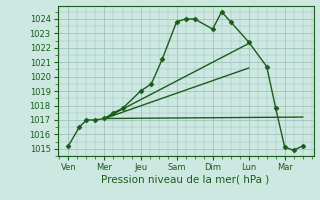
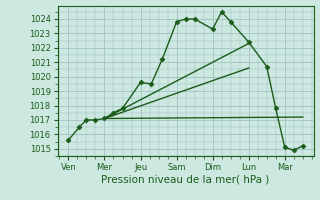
Ven: 1015.2 -> 1015.6
Jeu: 1019.0 -> 1019.6
